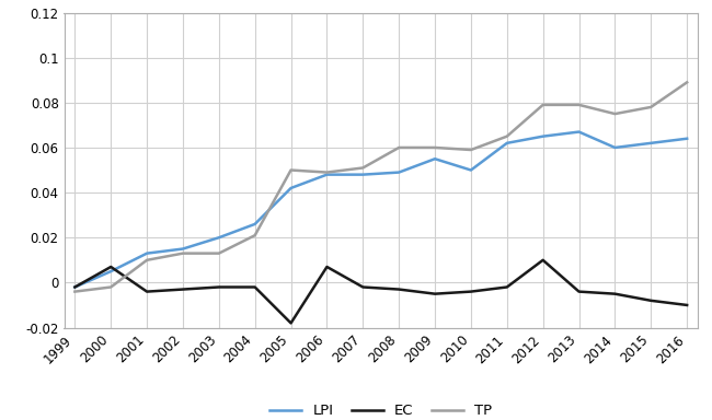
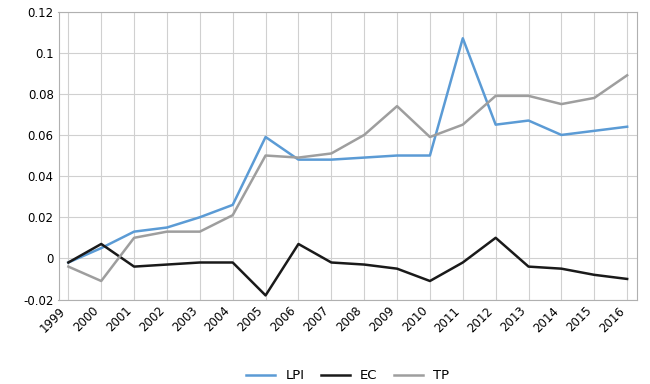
TP/2000: -0.002 -> -0.011
LPI/2005: 0.042 -> 0.059
LPI/2009: 0.055 -> 0.050
TP/2009: 0.060 -> 0.074
EC/2010: -0.004 -> -0.011
LPI/2011: 0.062 -> 0.107
